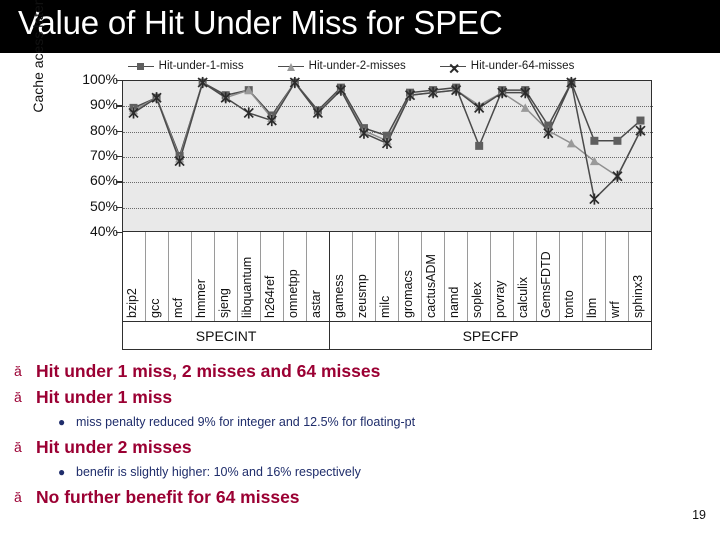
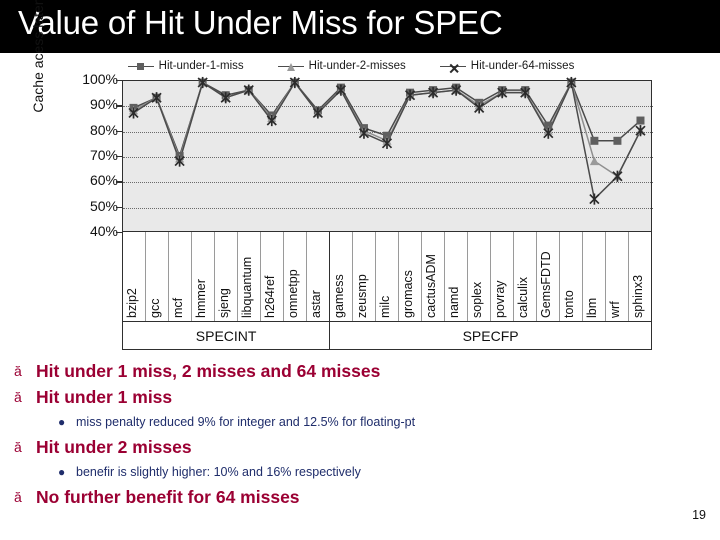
Hit-under-64-misses/libquantum: 87% -> 96%
Hit-under-1-miss/soplex: 74% -> 91%
Hit-under-2-misses/calculix: 89% -> 95%
Hit-under-2-misses/tonto: 75% -> 99%
